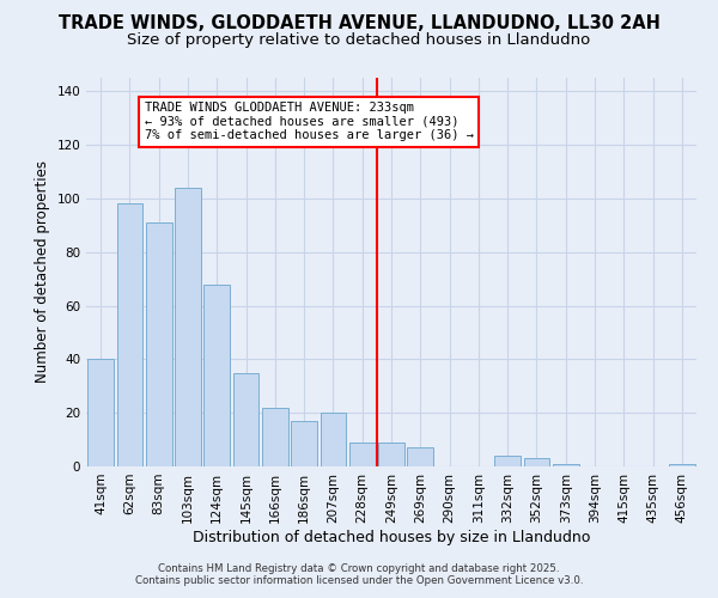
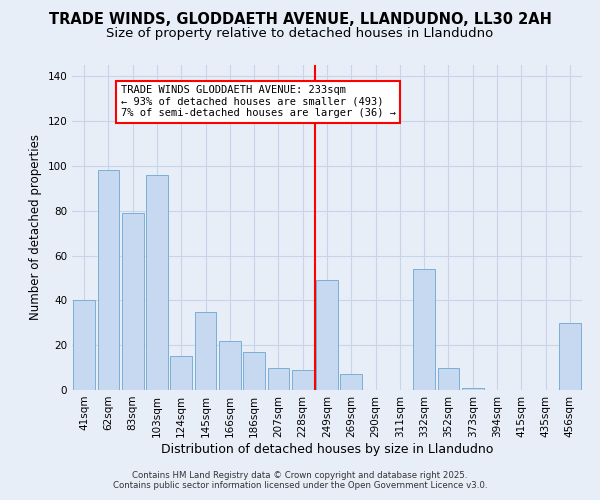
83sqm: 91 -> 79
103sqm: 104 -> 96
124sqm: 68 -> 15
207sqm: 20 -> 10
249sqm: 9 -> 49
332sqm: 4 -> 54
352sqm: 3 -> 10
456sqm: 1 -> 30
